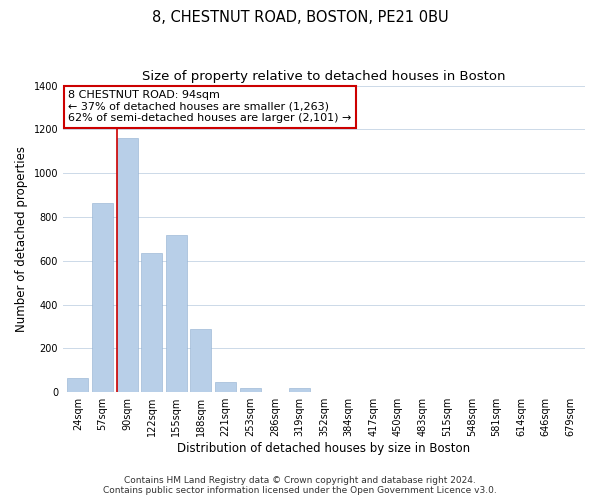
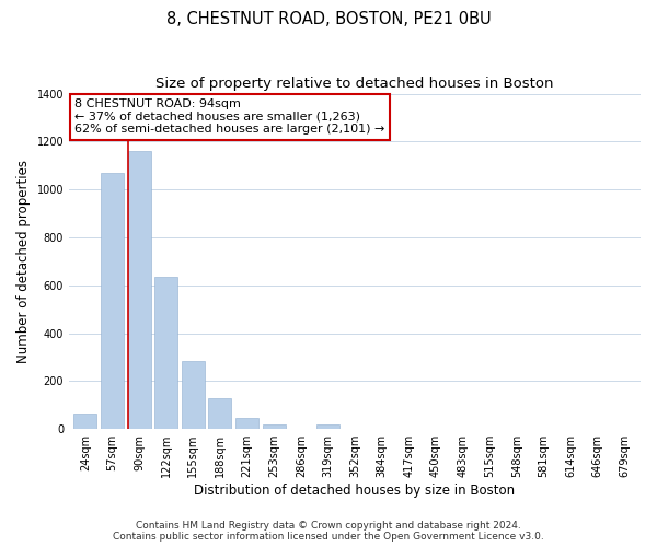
57sqm: 865 -> 1070
155sqm: 720 -> 285
188sqm: 290 -> 130
